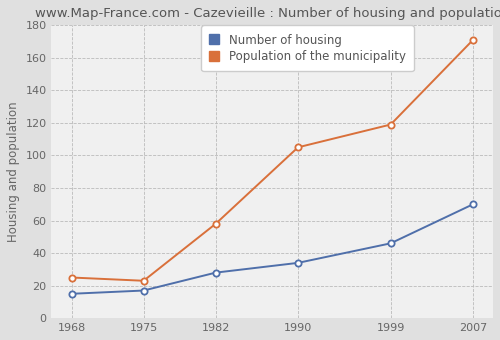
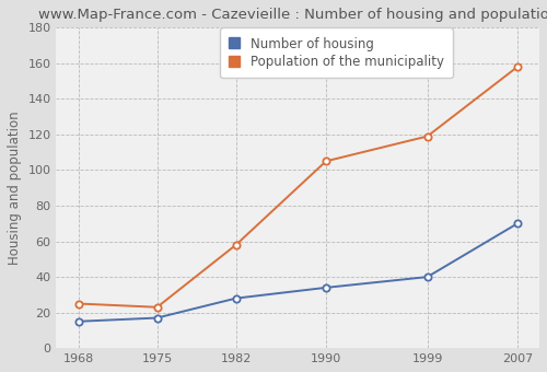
Number of housing/1999: 46 -> 40
Population of the municipality/2007: 171 -> 158
